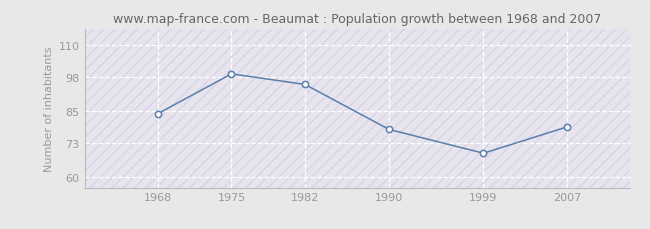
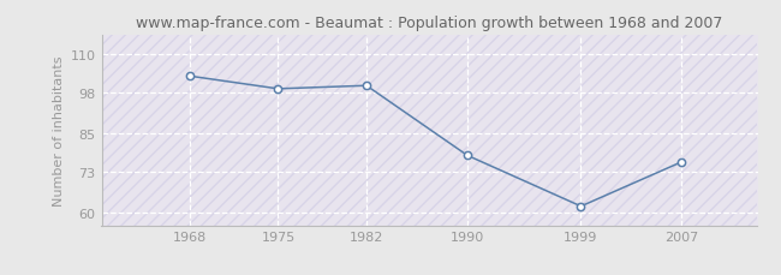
1968: 84 -> 103
1982: 95 -> 100
1999: 69 -> 62
2007: 79 -> 76
